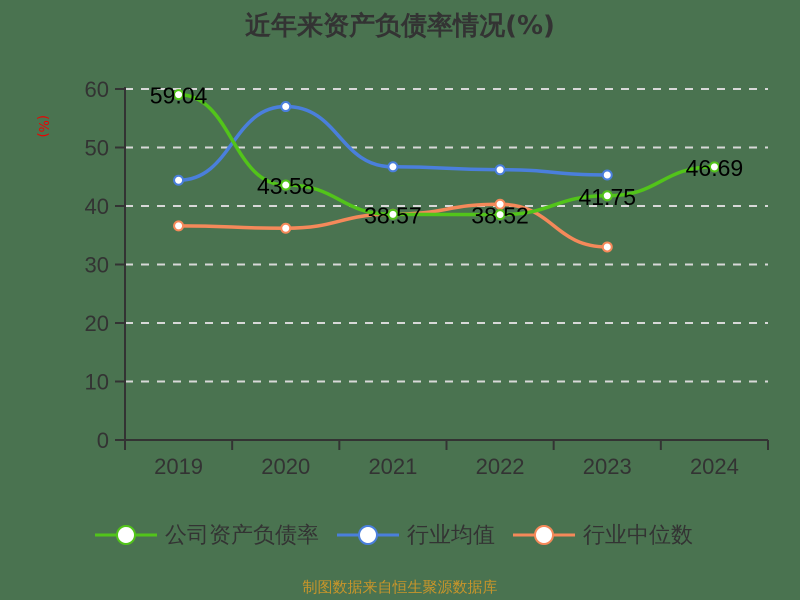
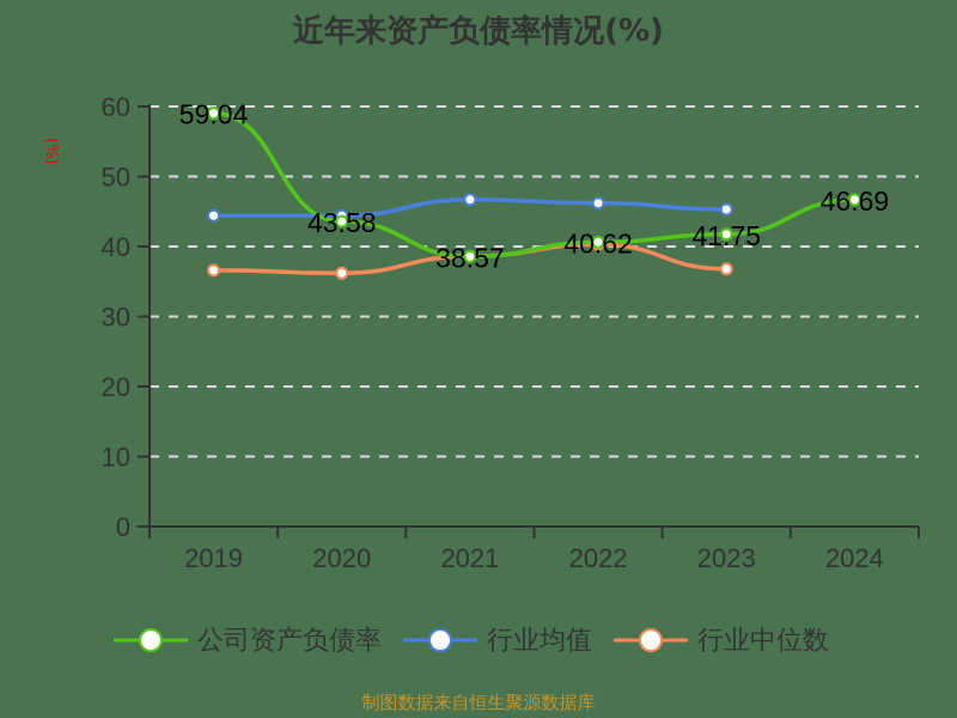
行业均值/2020: 57 -> 44
公司资产负债率/2022: 38.52 -> 40.62
行业中位数/2023: 33 -> 37
